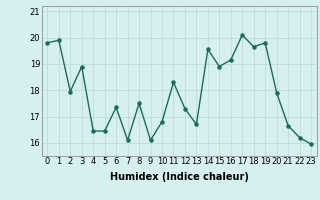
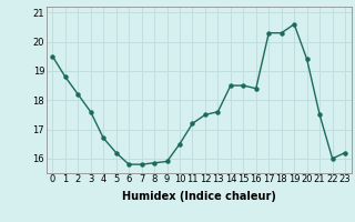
0: 19.80 -> 19.50
1: 19.90 -> 18.80
2: 17.95 -> 18.20
3: 18.90 -> 17.60
4: 16.45 -> 16.70
5: 16.45 -> 16.20
6: 17.35 -> 15.80
7: 16.10 -> 15.80
8: 17.50 -> 15.85
9: 16.10 -> 15.90
10: 16.80 -> 16.50
11: 18.30 -> 17.20
12: 17.30 -> 17.50
13: 16.70 -> 17.60
14: 19.55 -> 18.50
15: 18.90 -> 18.50
16: 19.15 -> 18.40
17: 20.10 -> 20.30
18: 19.65 -> 20.30
19: 19.80 -> 20.60
20: 17.90 -> 19.40
21: 16.65 -> 17.50
22: 16.20 -> 16.00
23: 15.95 -> 16.20
